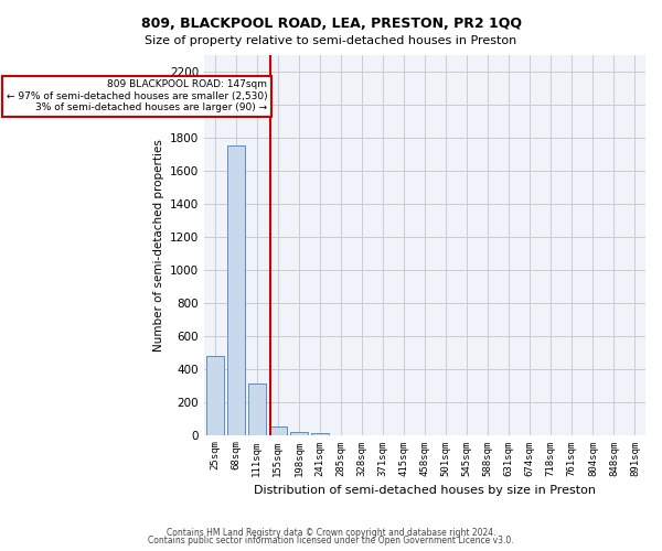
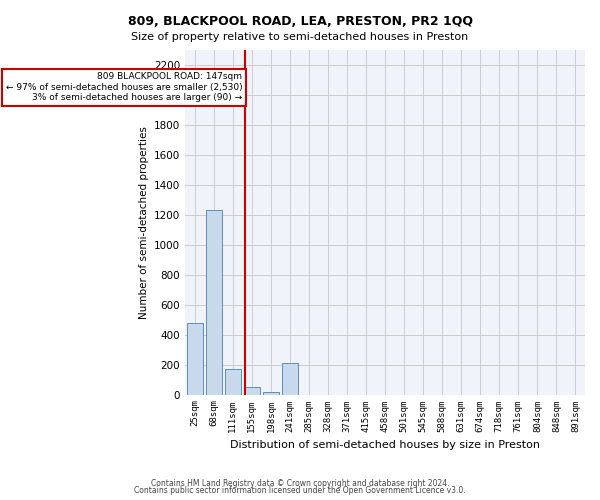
68sqm: 1750 -> 1230
111sqm: 310 -> 170
241sqm: 10 -> 210
